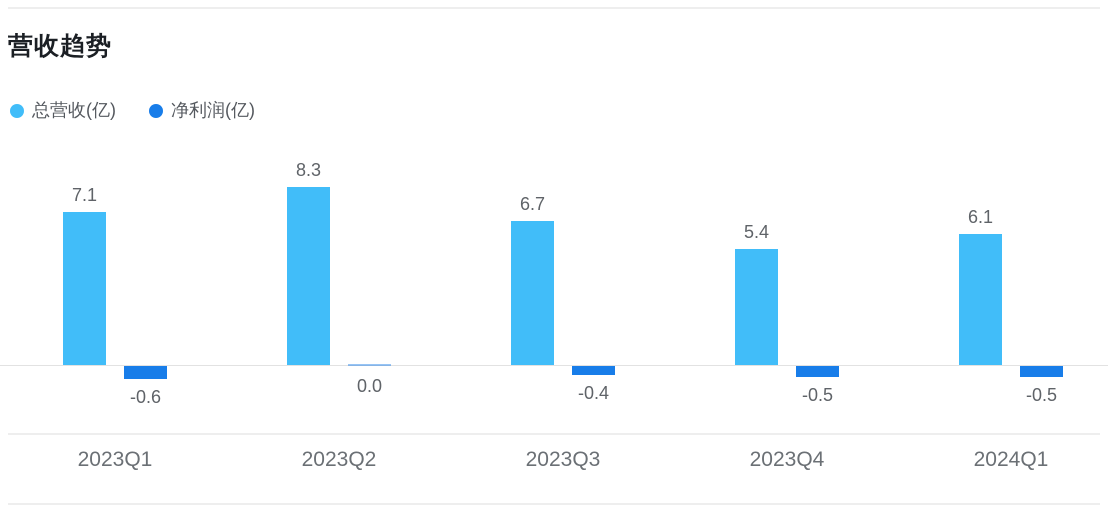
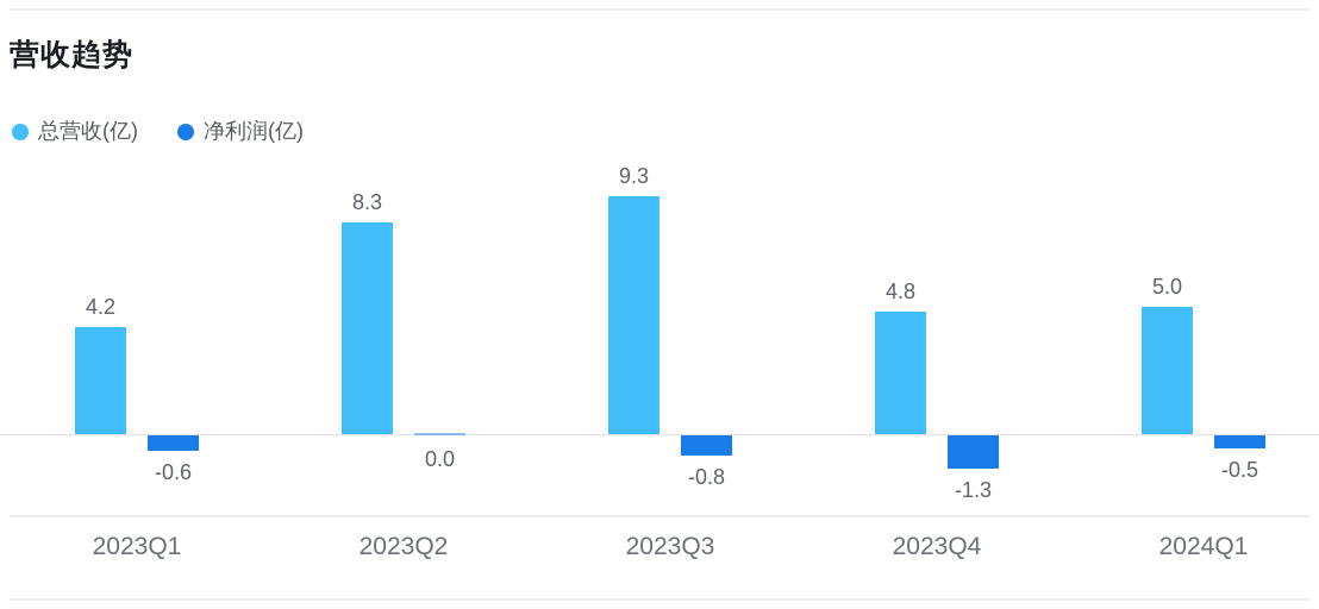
总营收(亿)/2023Q1: 7.1 -> 4.2
总营收(亿)/2023Q3: 6.7 -> 9.3
净利润(亿)/2023Q3: -0.4 -> -0.8
总营收(亿)/2023Q4: 5.4 -> 4.8
净利润(亿)/2023Q4: -0.5 -> -1.3
总营收(亿)/2024Q1: 6.1 -> 5.0
